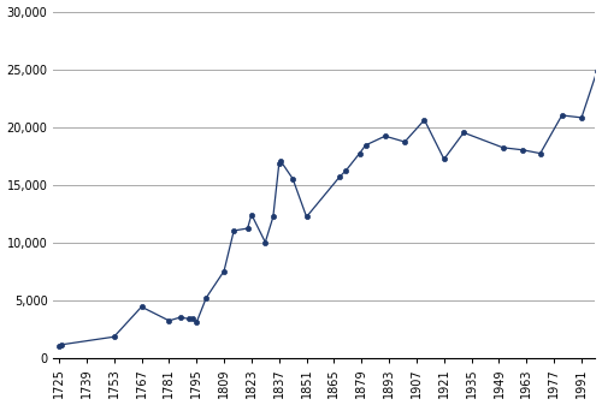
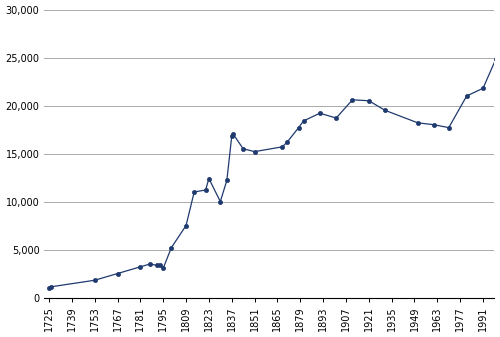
1767: 4,400 -> 2,500
1851: 12,200 -> 15,200
1921: 17,200 -> 20,500
1991: 20,800 -> 21,800
